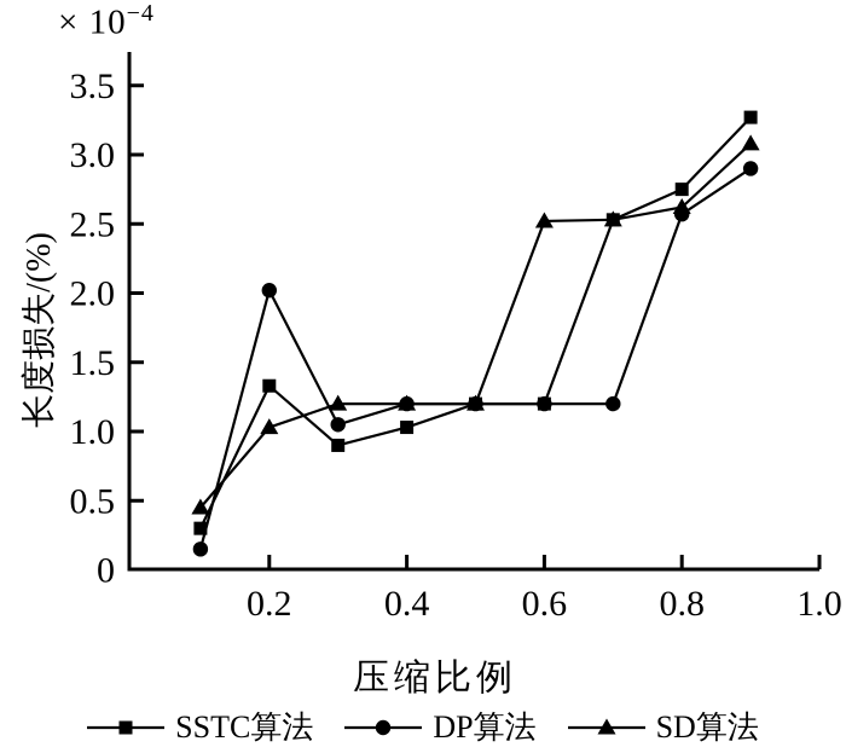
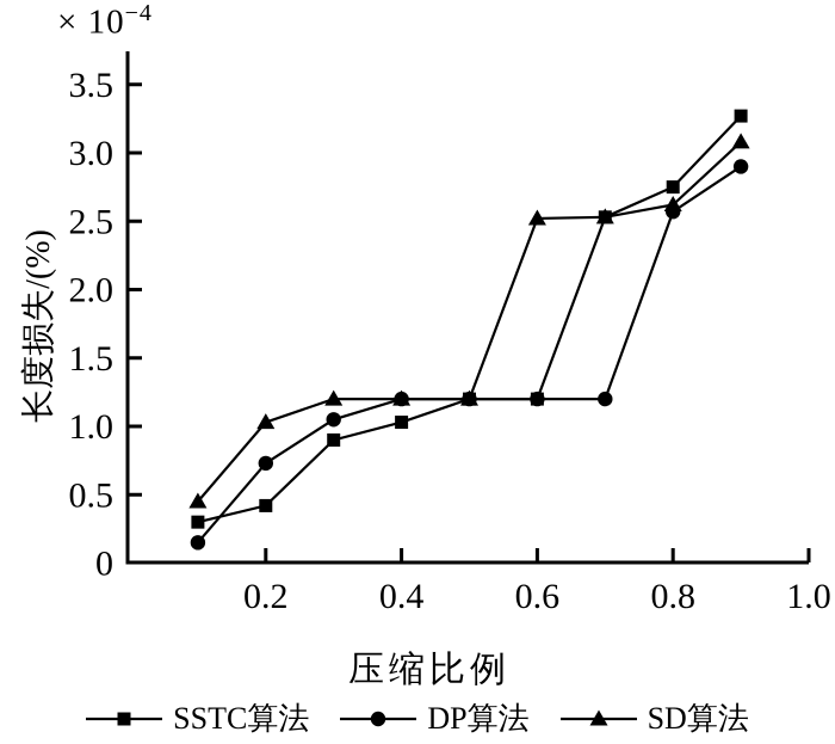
DP算法/0.2: 2.02 -> 0.73
SSTC算法/0.2: 1.33 -> 0.42
